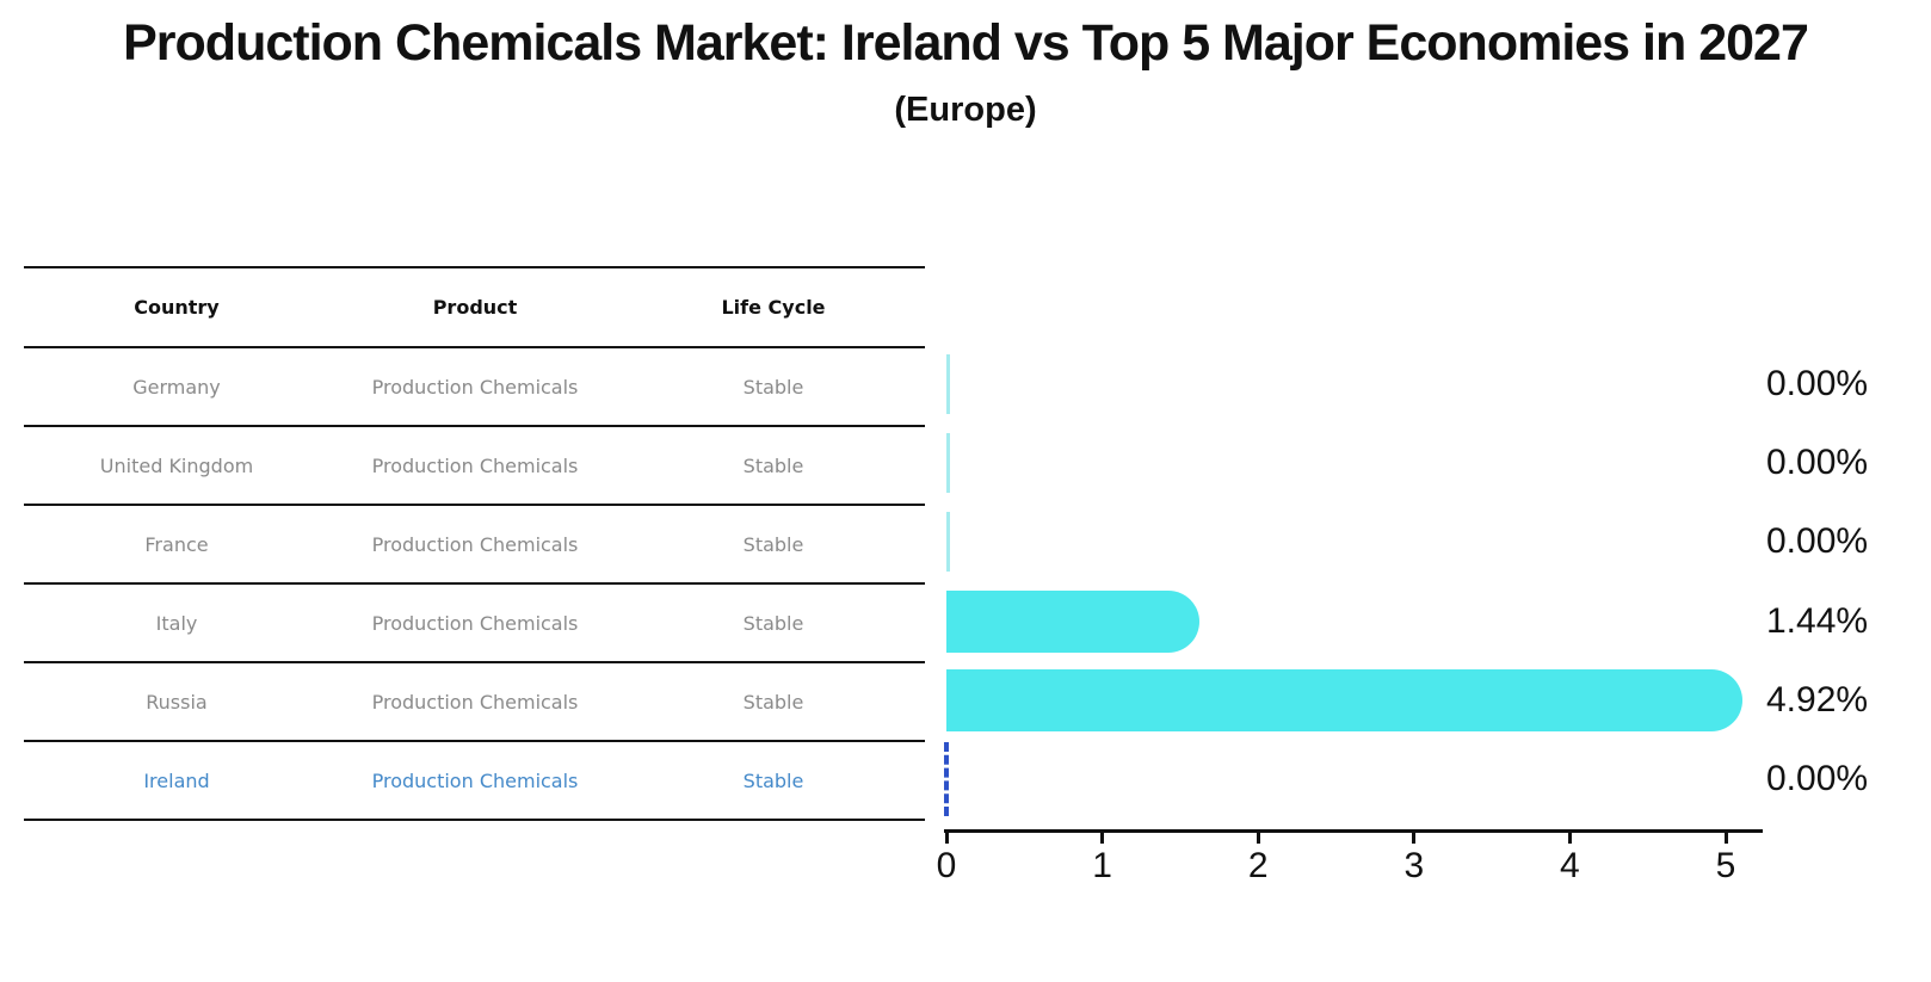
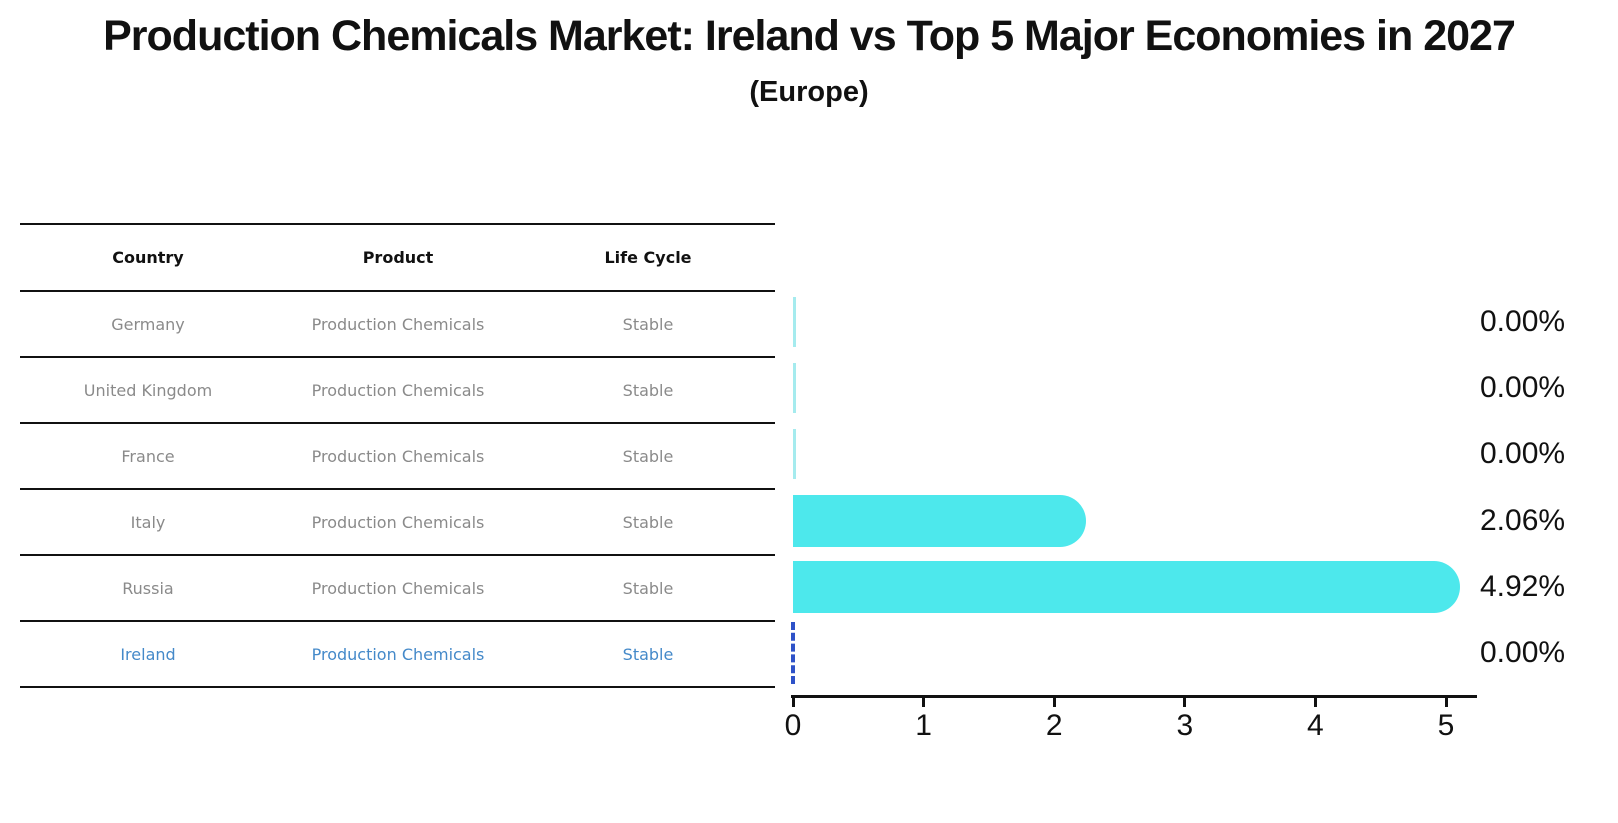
Italy: 1.44% -> 2.06%
